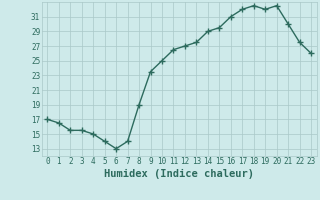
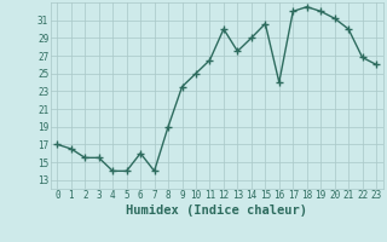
4: 15.0 -> 14.0
6: 13.0 -> 16.0
12: 27.0 -> 30.0
15: 29.5 -> 30.6
16: 31.0 -> 24.0
20: 32.5 -> 31.2
22: 27.5 -> 26.8
